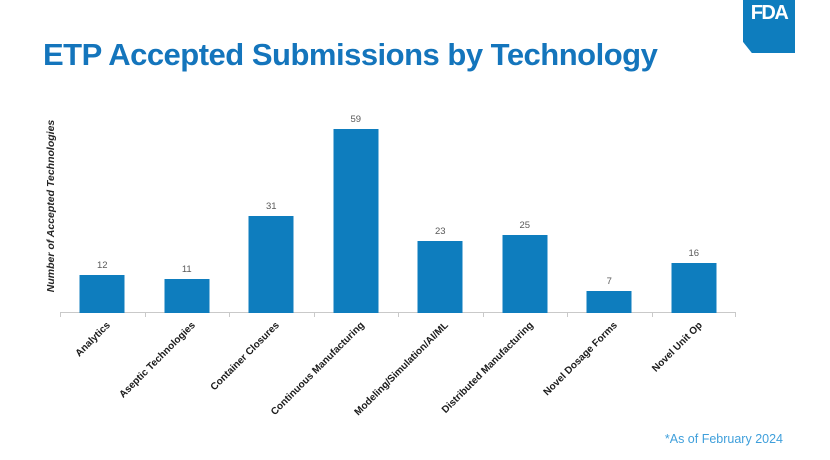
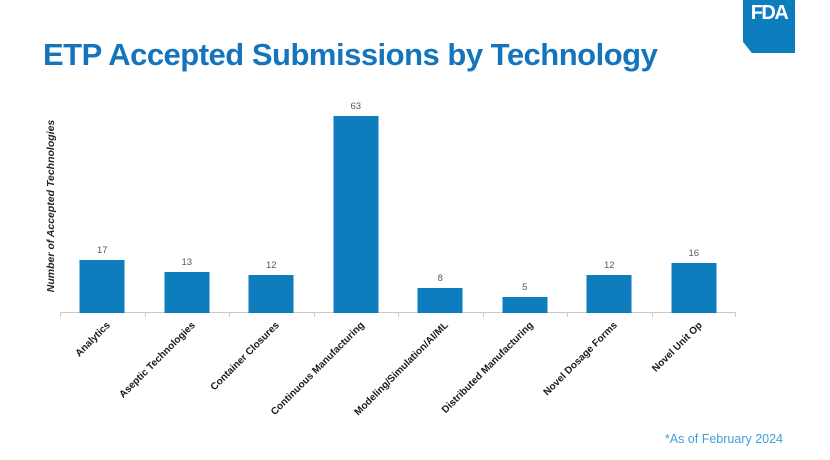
Analytics: 12 -> 17
Aseptic Technologies: 11 -> 13
Container Closures: 31 -> 12
Continuous Manufacturing: 59 -> 63
Modeling/Simulation/AI/ML: 23 -> 8
Distributed Manufacturing: 25 -> 5
Novel Dosage Forms: 7 -> 12
